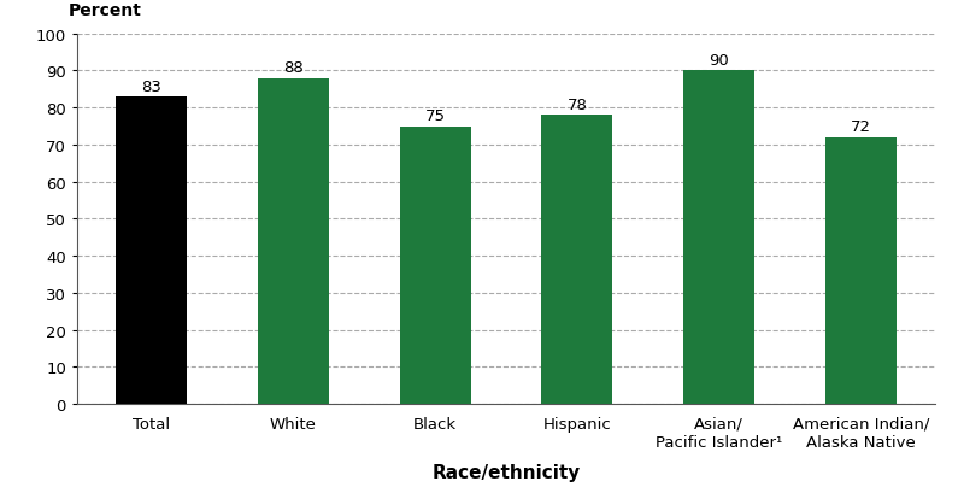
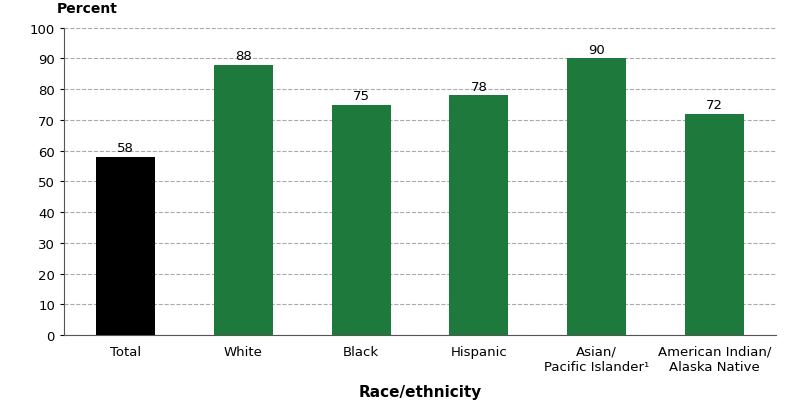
Total: 83 -> 58
